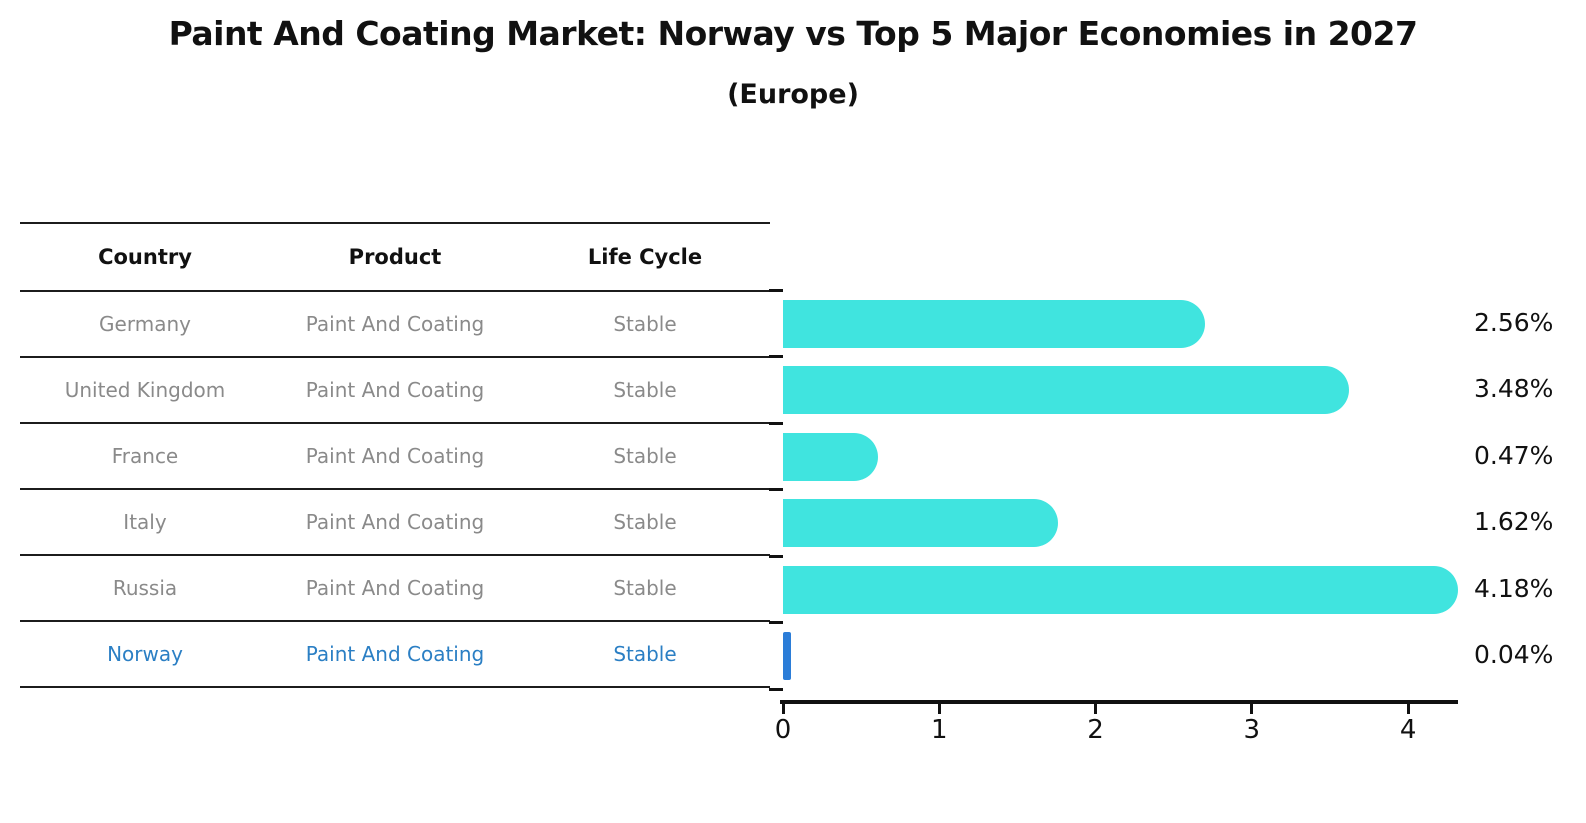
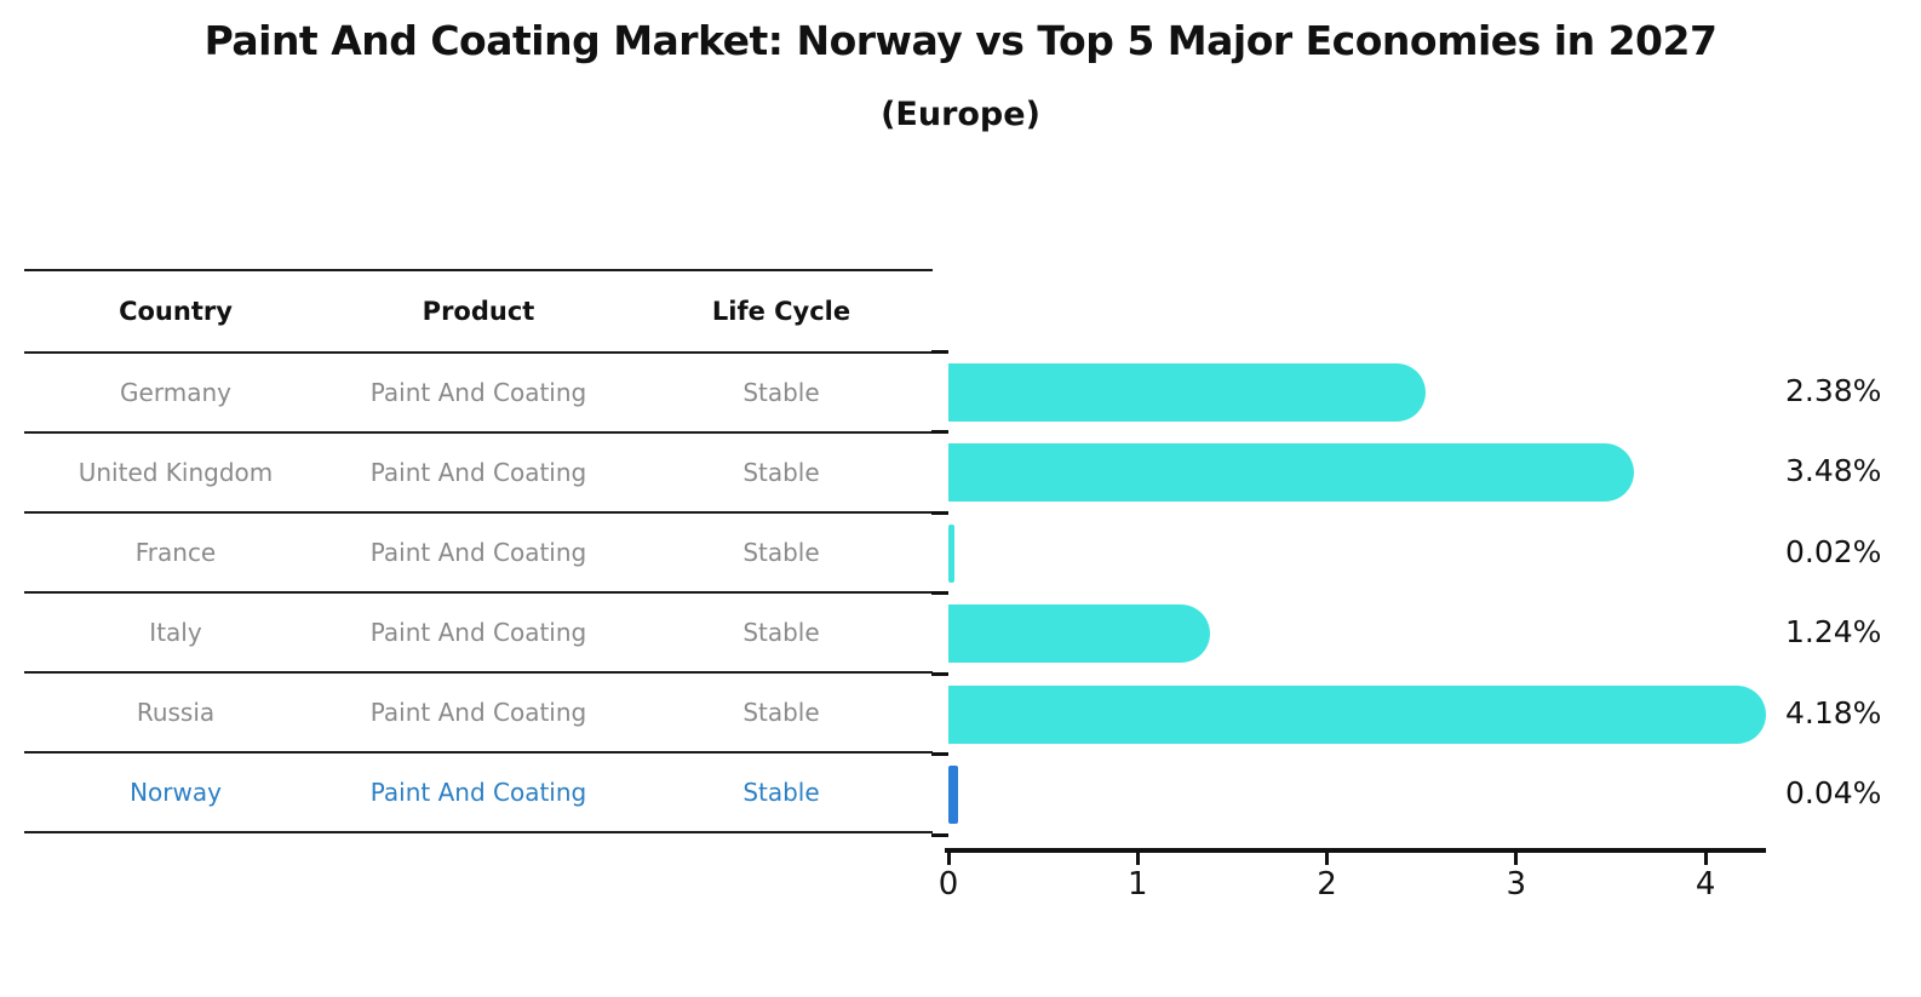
Germany: 2.56% -> 2.38%
France: 0.47% -> 0.02%
Italy: 1.62% -> 1.24%
